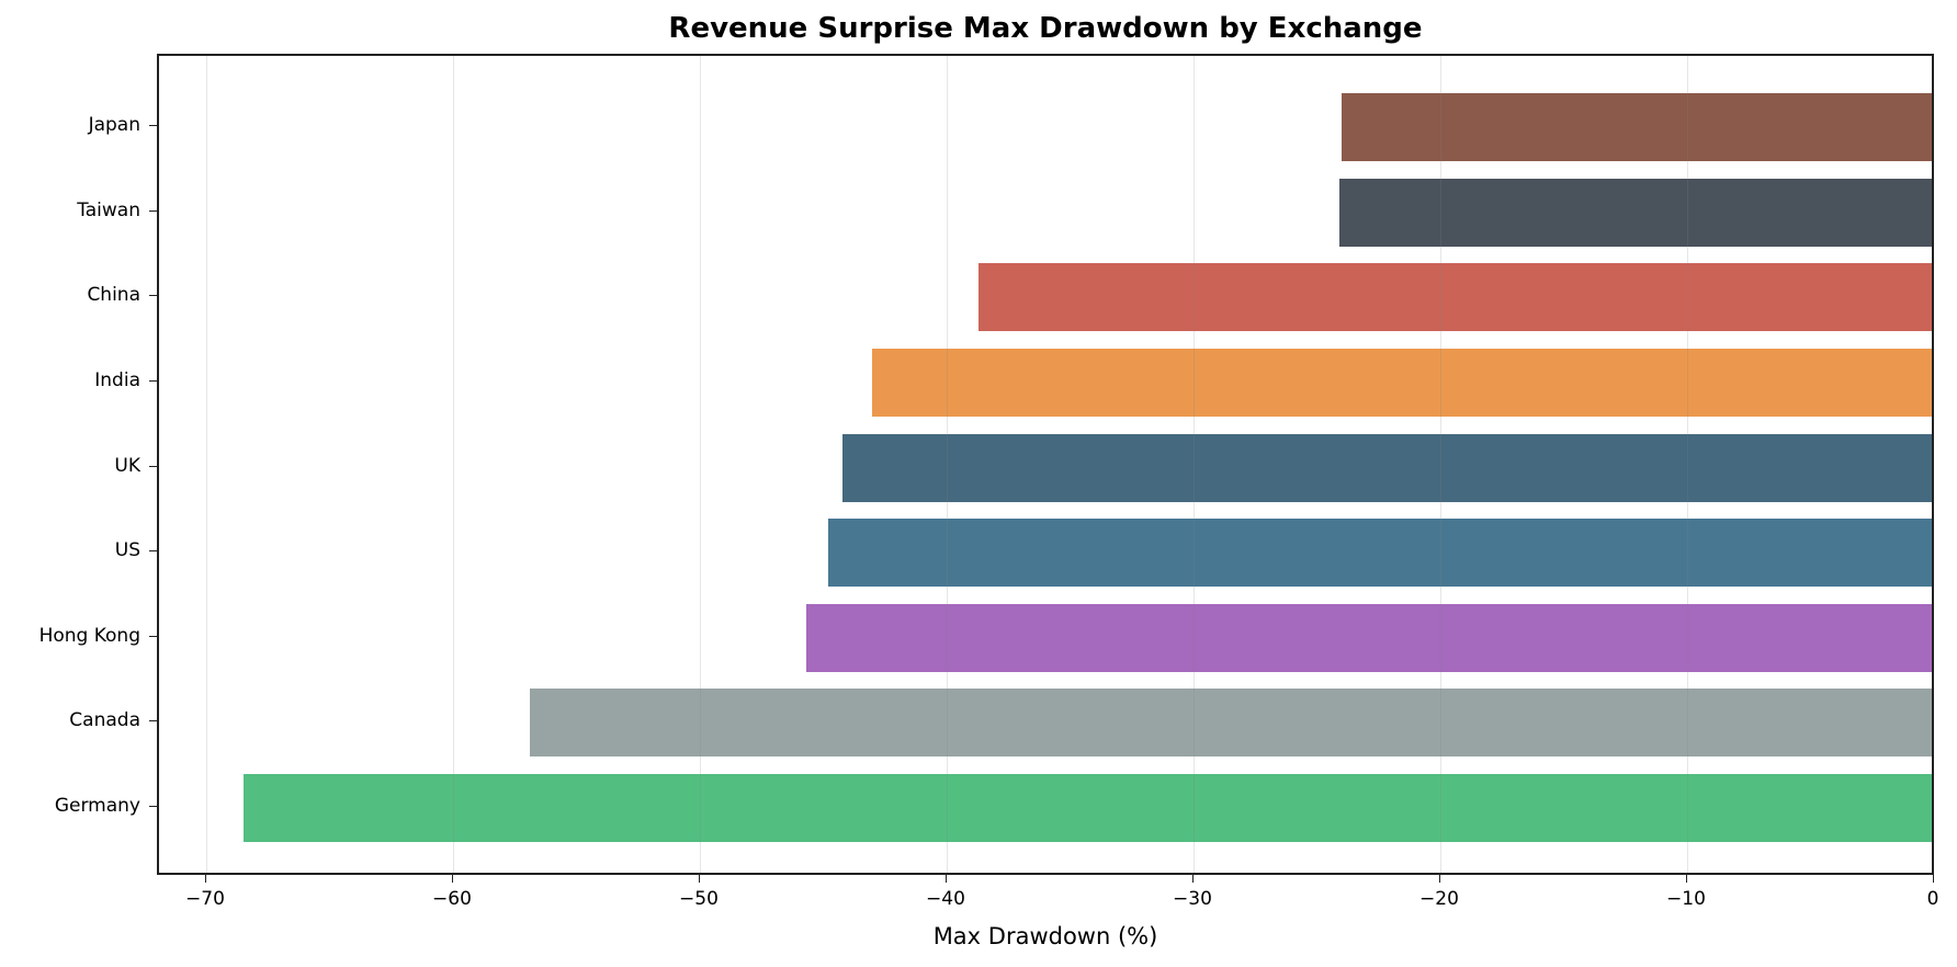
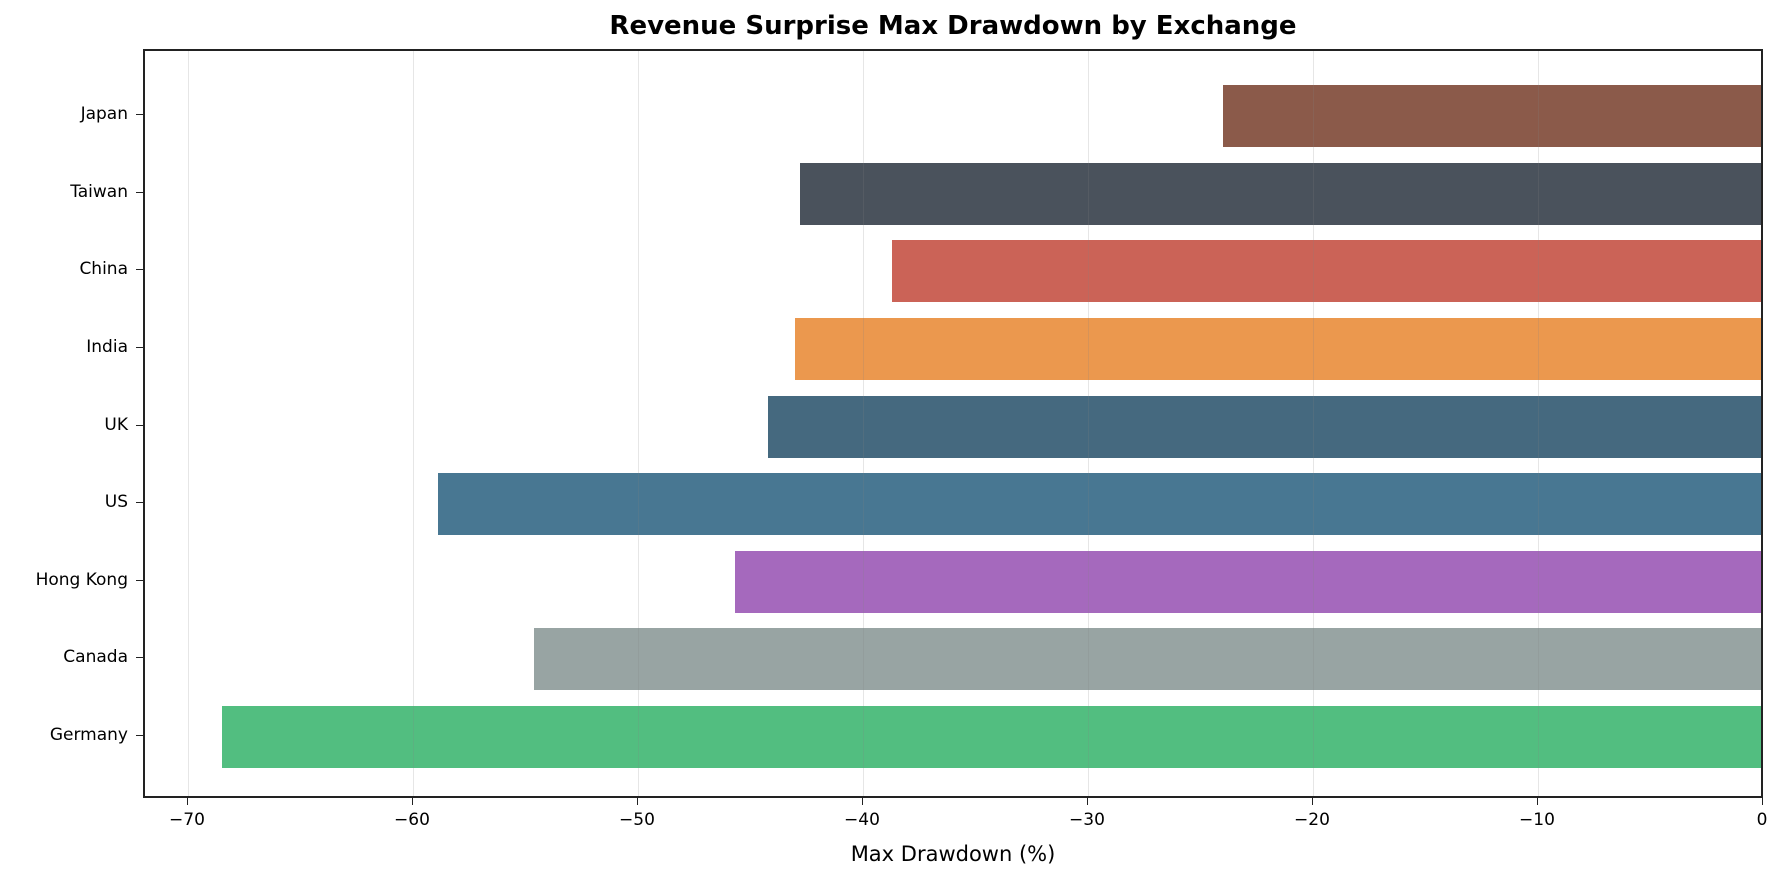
Taiwan: -24.2 -> -42.9
US: -44.9 -> -59.0
Canada: -57.0 -> -54.7
